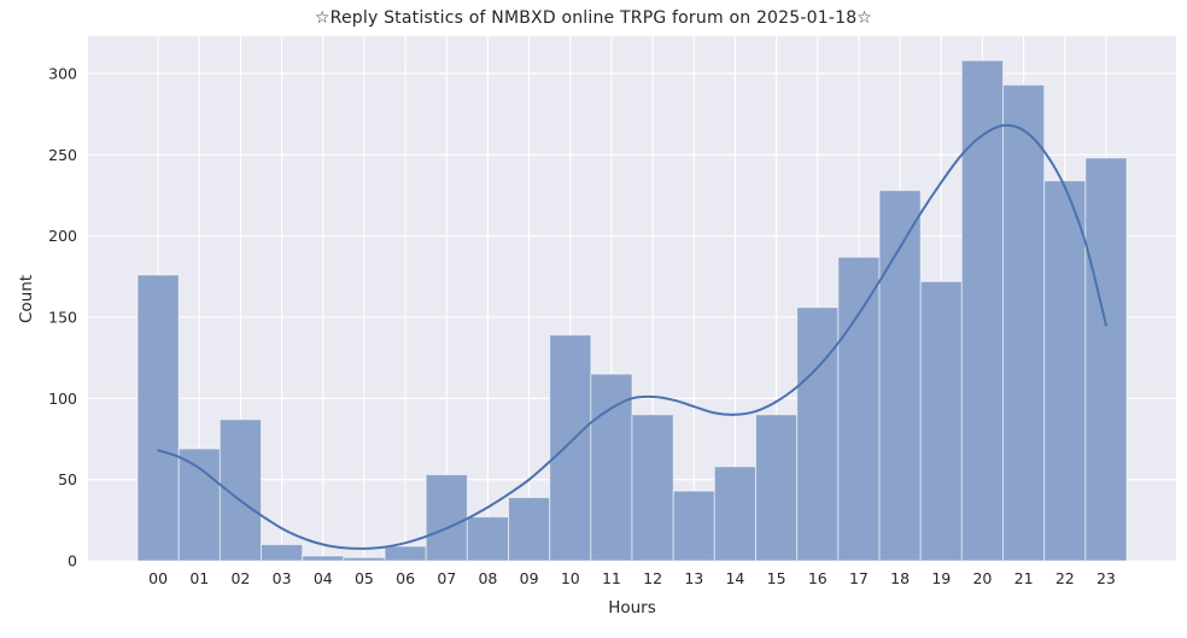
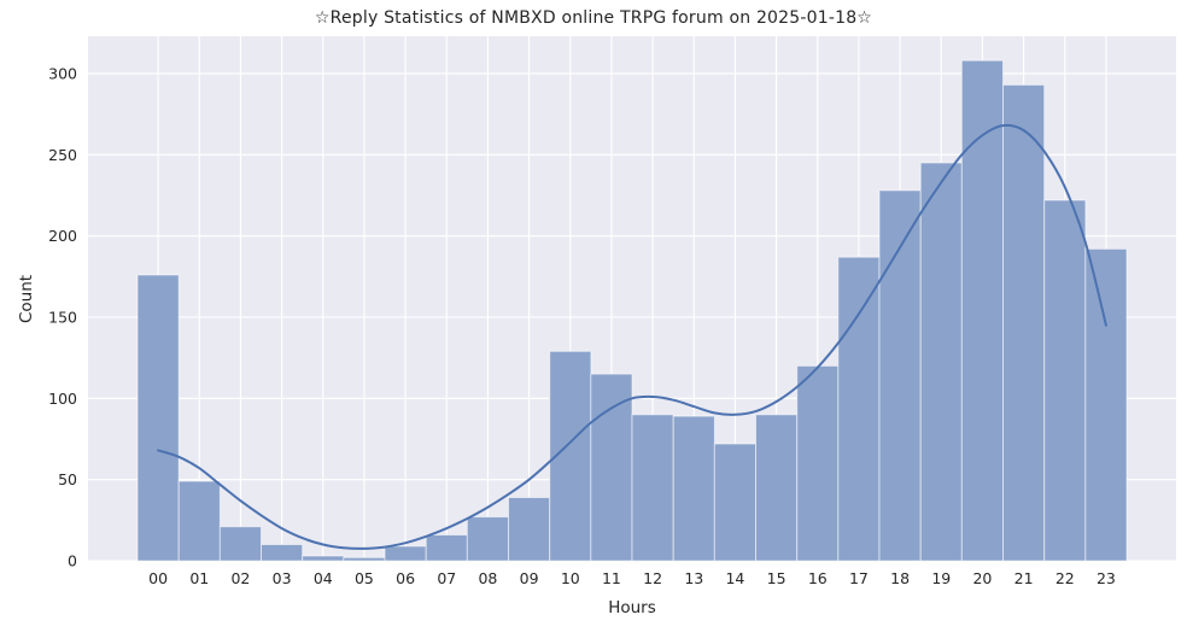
01: 69 -> 49
02: 87 -> 21
07: 53 -> 16
10: 139 -> 129
13: 43 -> 89
14: 58 -> 72
16: 156 -> 120
19: 172 -> 245
22: 234 -> 222
23: 248 -> 192
